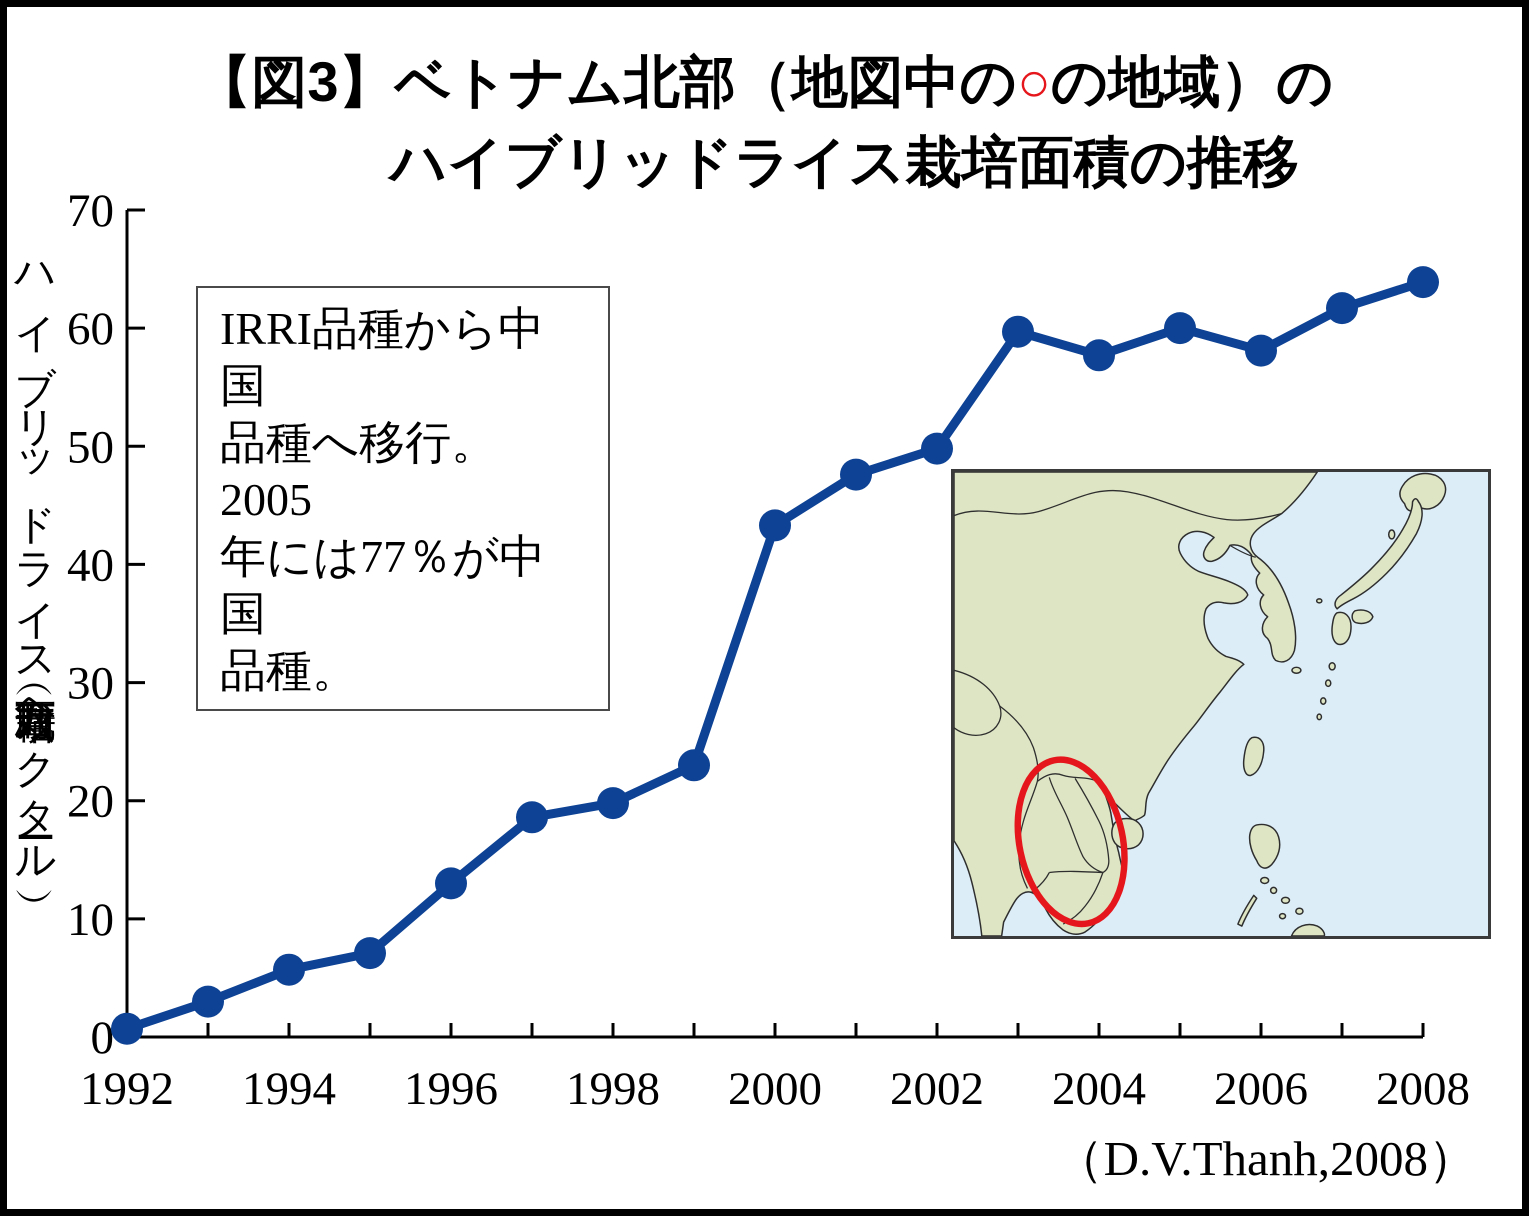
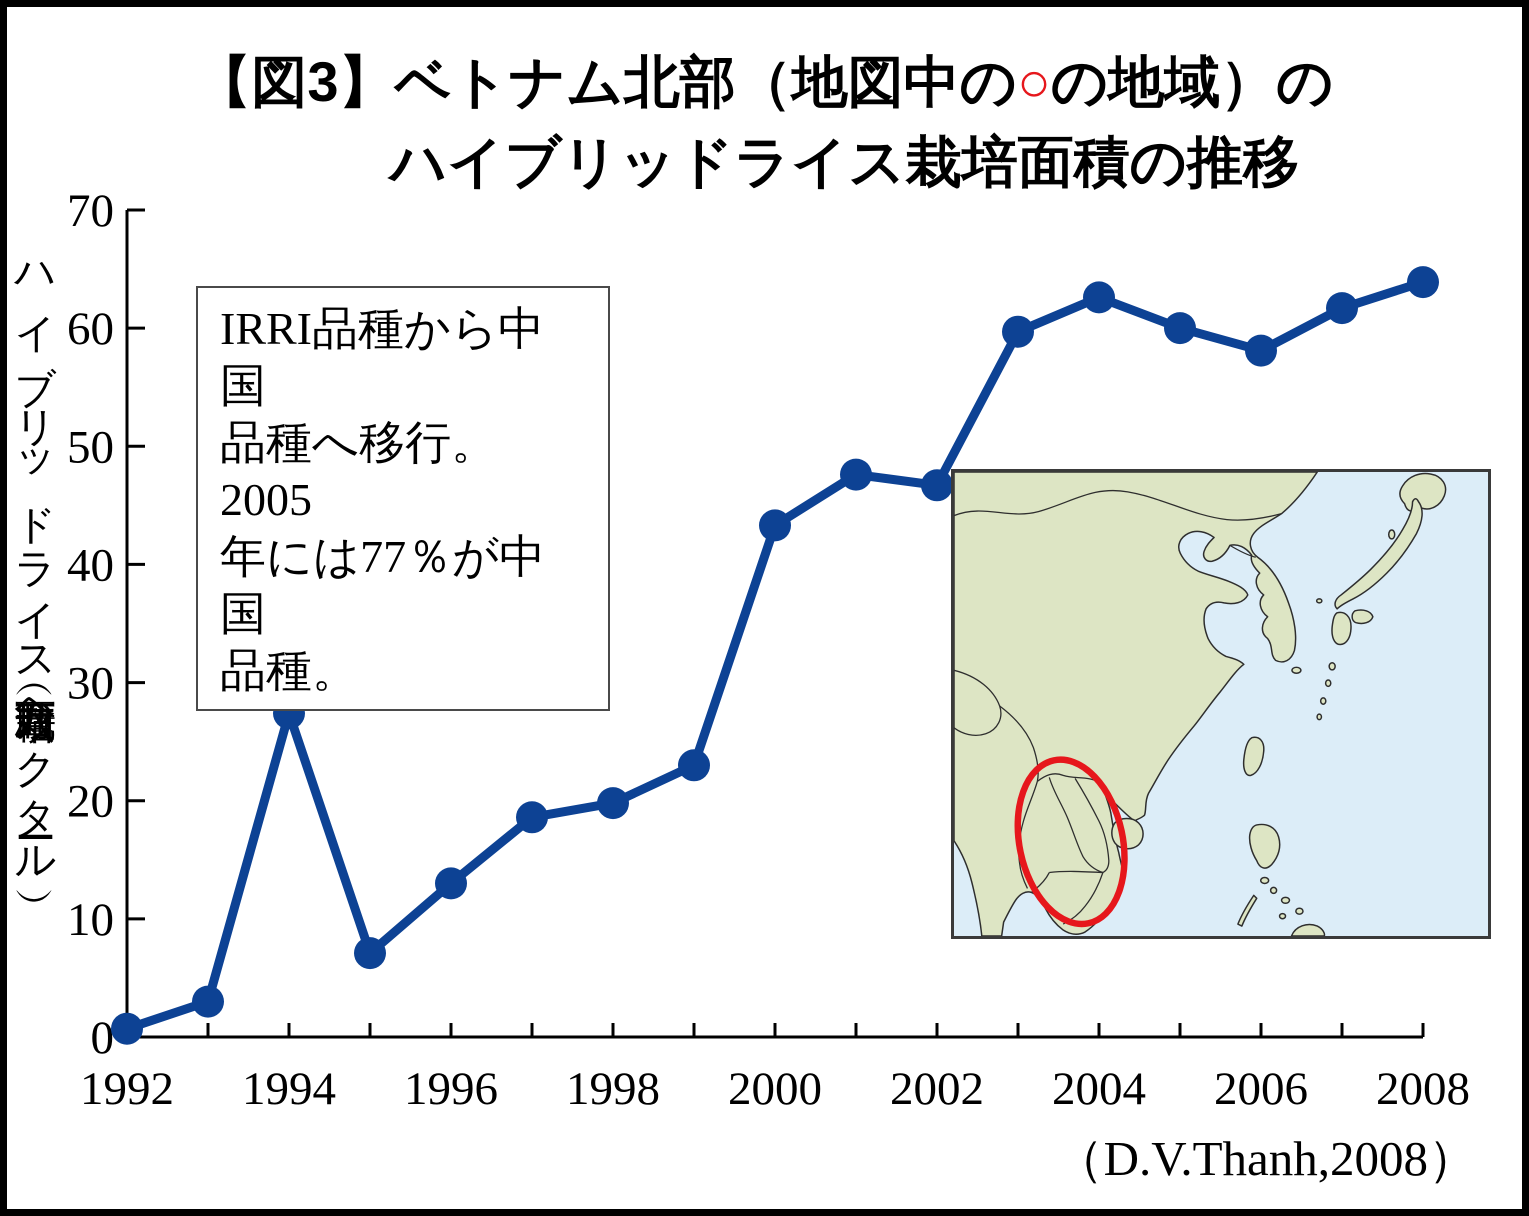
1994: 5.7 -> 27.4
2002: 49.8 -> 46.7
2004: 57.7 -> 62.6
